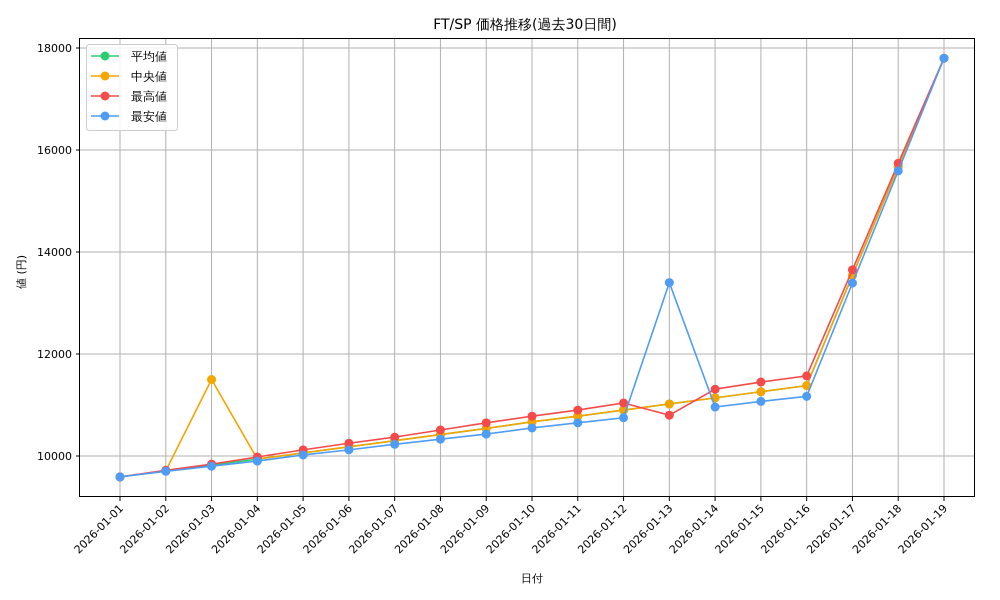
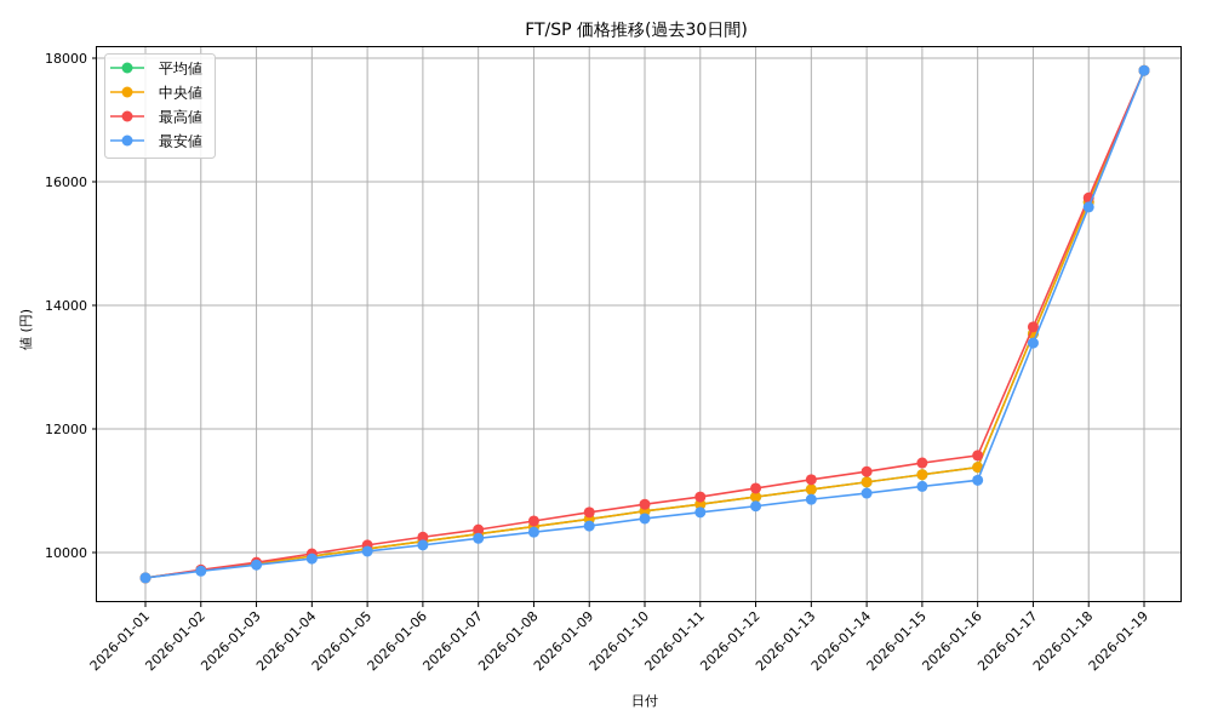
中央値/2026-01-03: 11500 -> 9800
最高値/2026-01-13: 10800 -> 11200
最安値/2026-01-13: 13400 -> 10900
